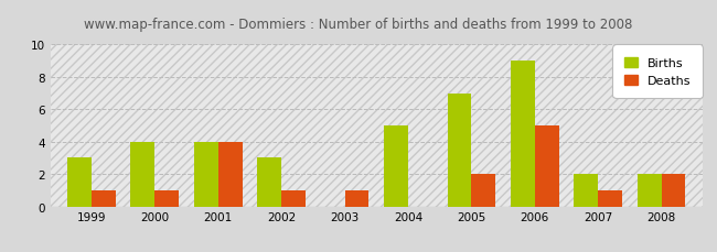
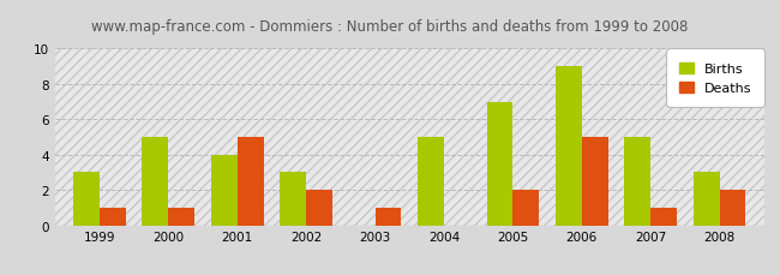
Births/2000: 4 -> 5
Deaths/2001: 4 -> 5
Deaths/2002: 1 -> 2
Births/2007: 2 -> 5
Births/2008: 2 -> 3
